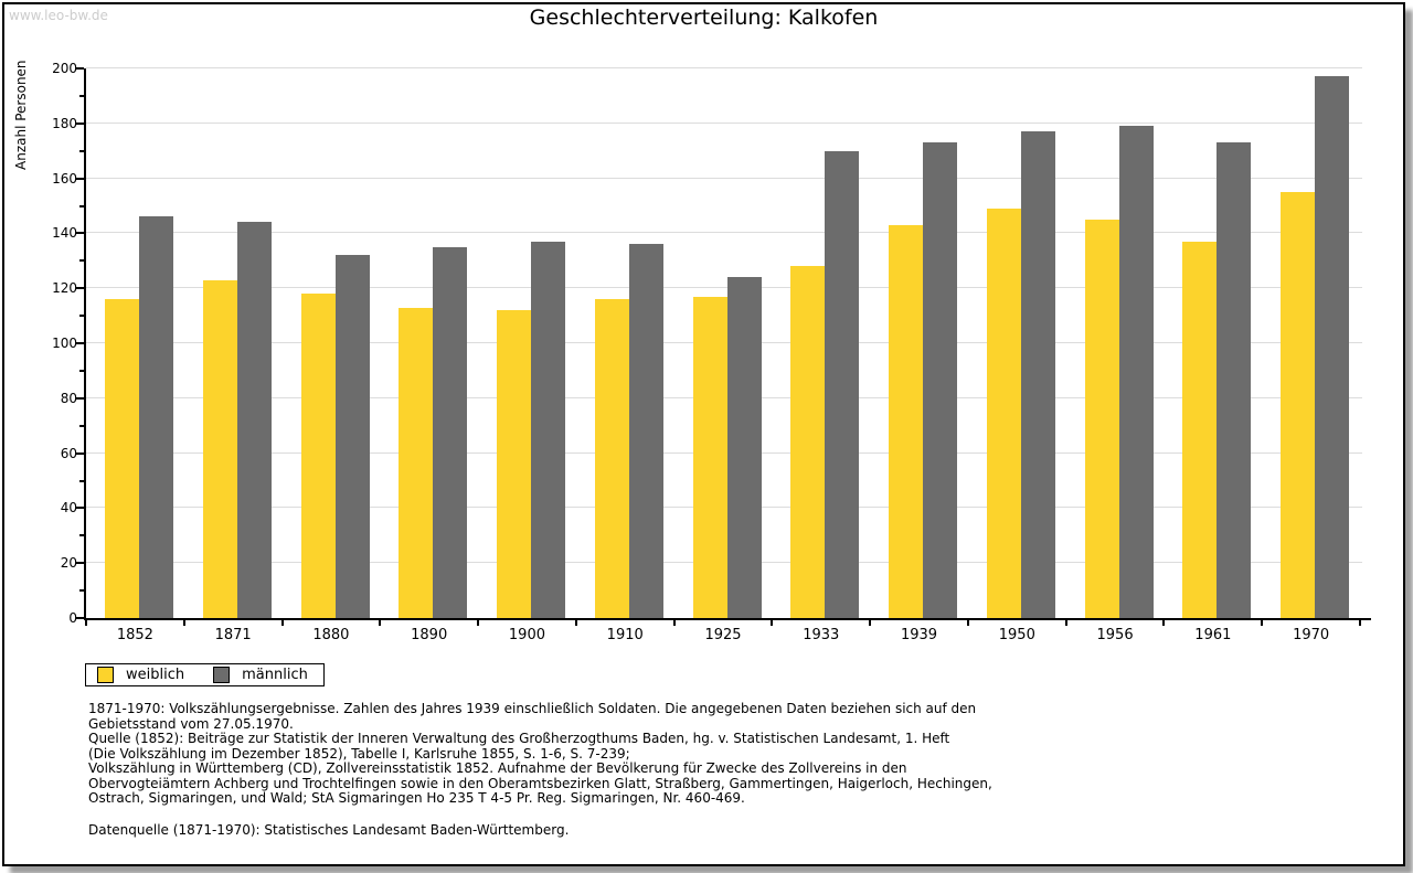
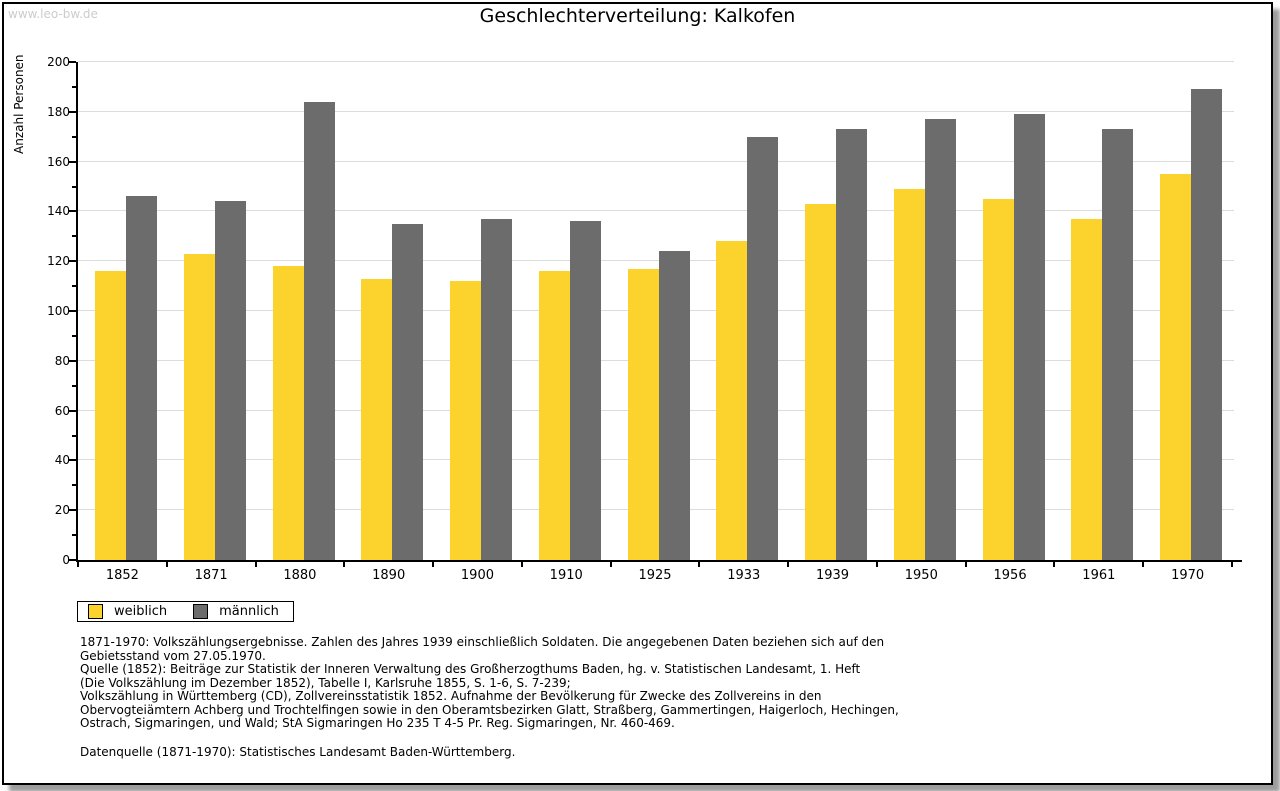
männlich/1880: 132 -> 184
männlich/1970: 197 -> 189
